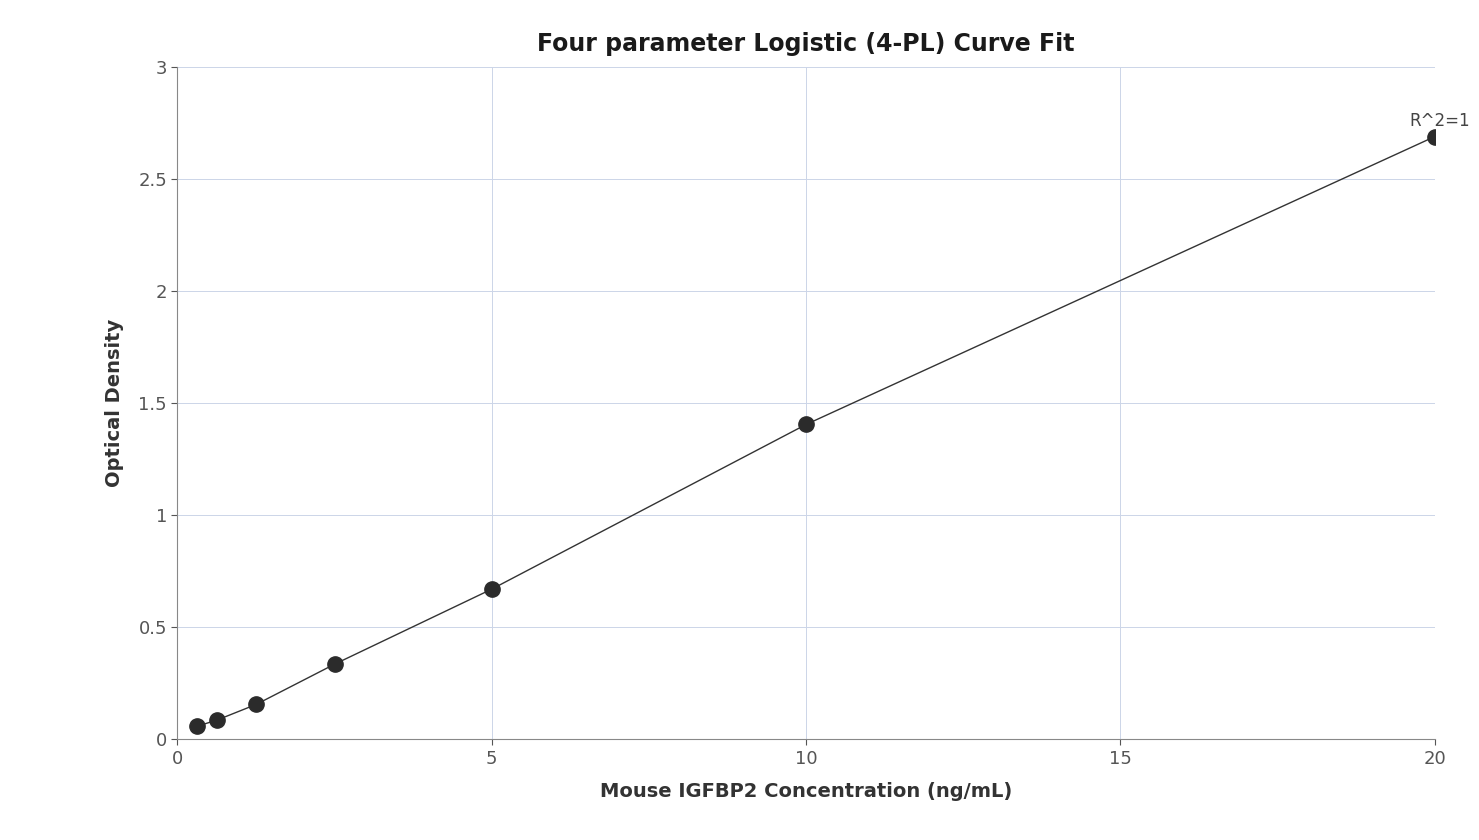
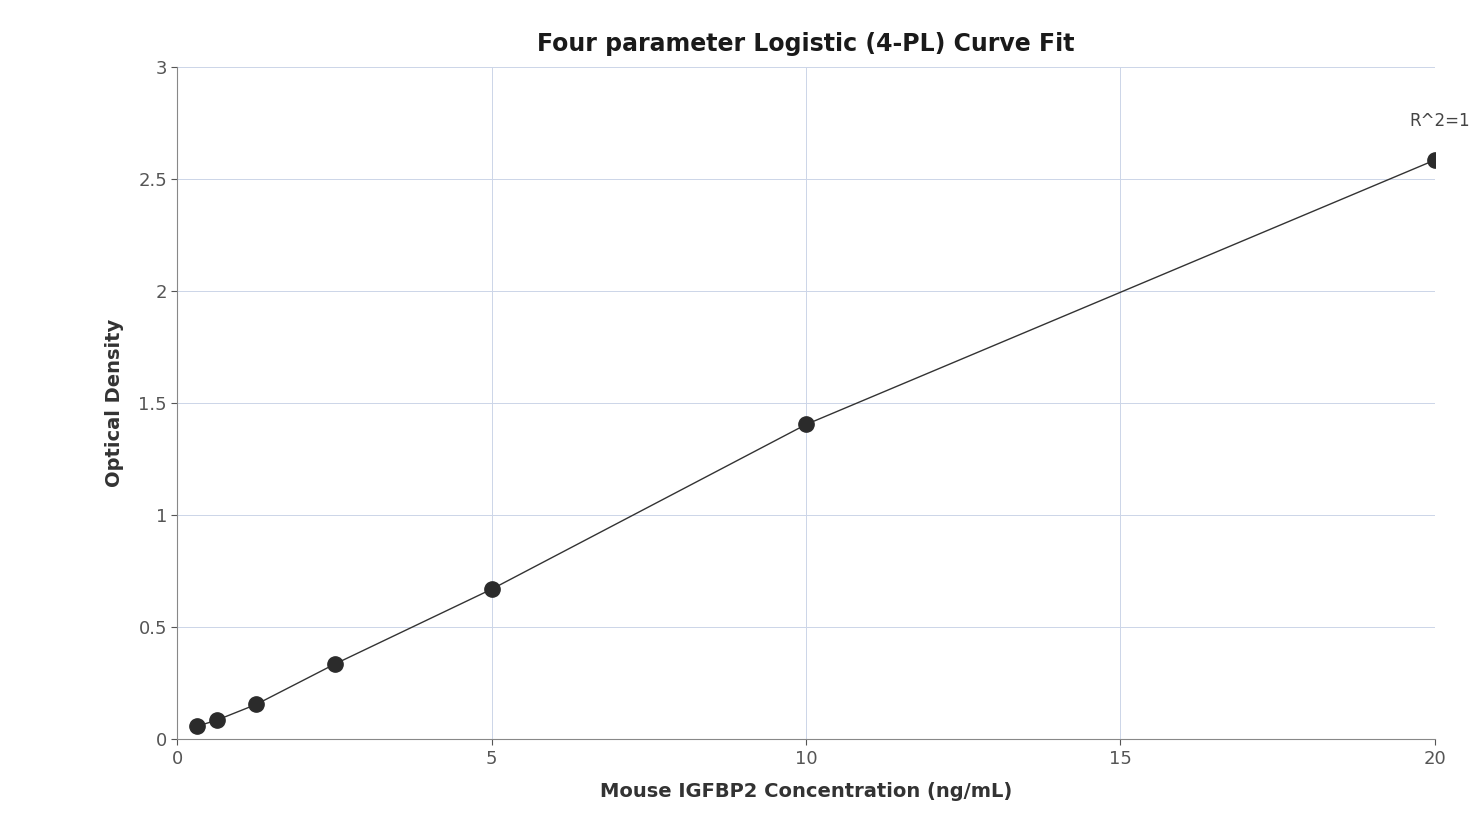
20: 2.690 -> 2.585
